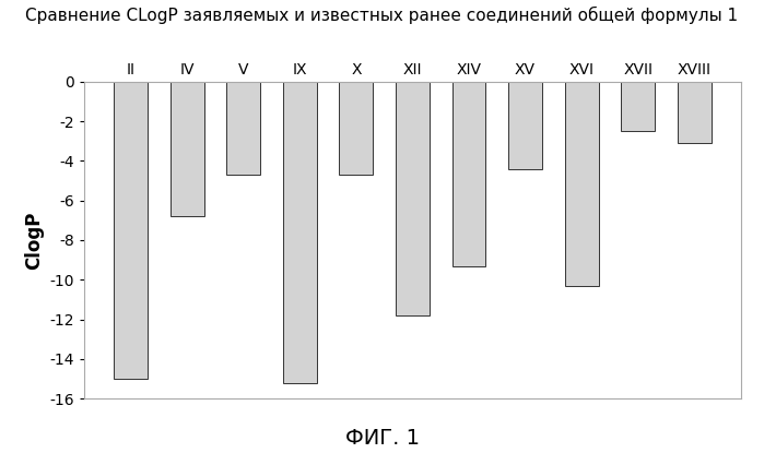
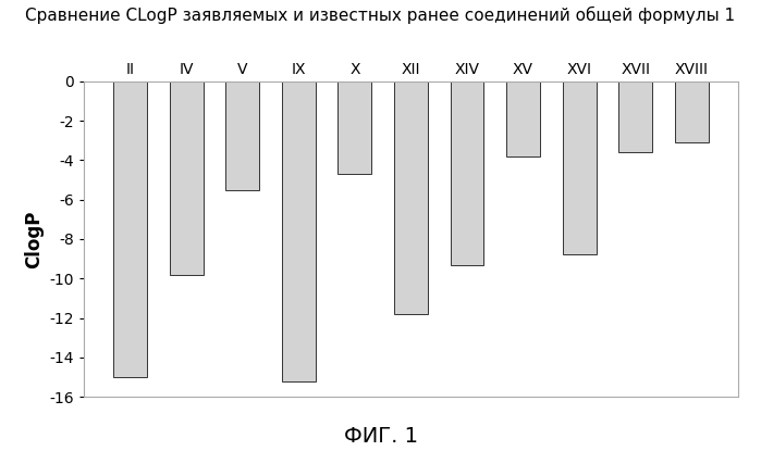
IV: -6.8 -> -9.8
V: -4.7 -> -5.5
XV: -4.4 -> -3.8
XVI: -10.3 -> -8.8
XVII: -2.5 -> -3.6
